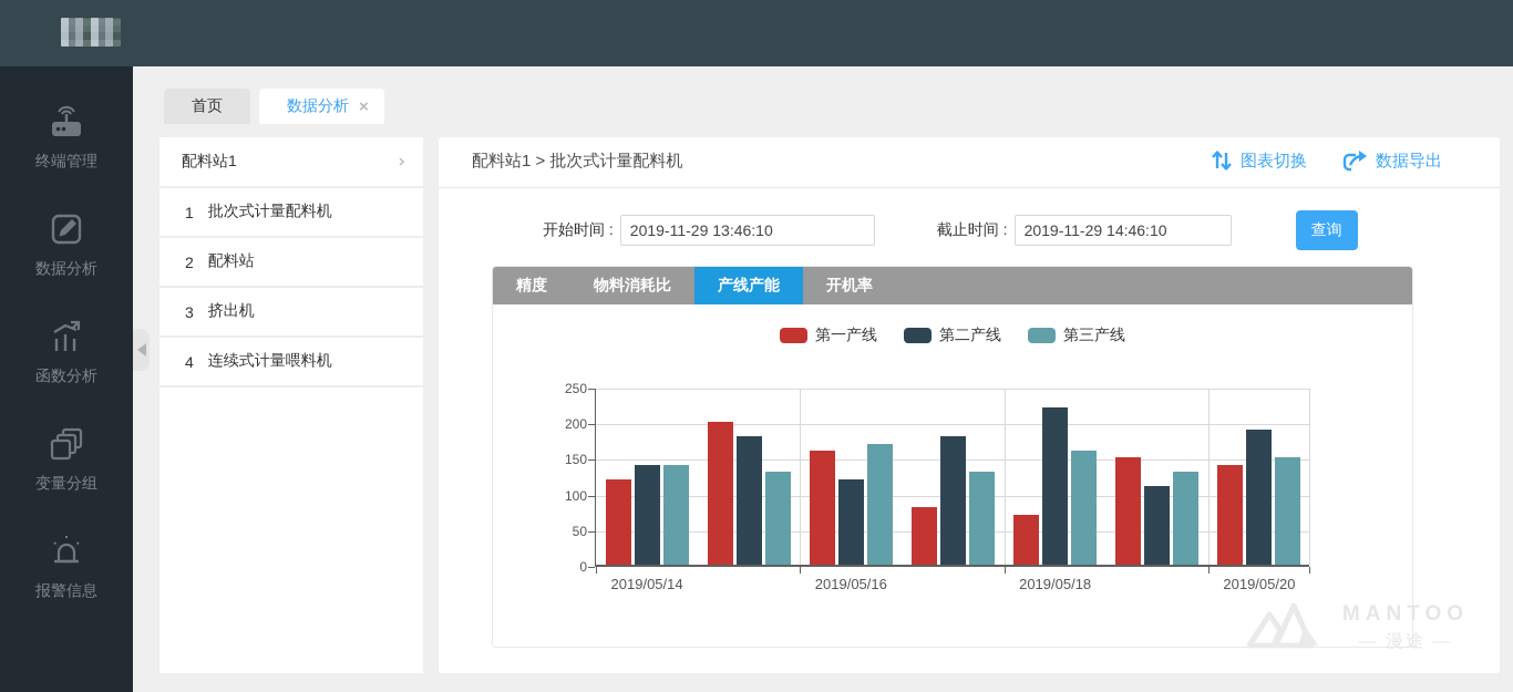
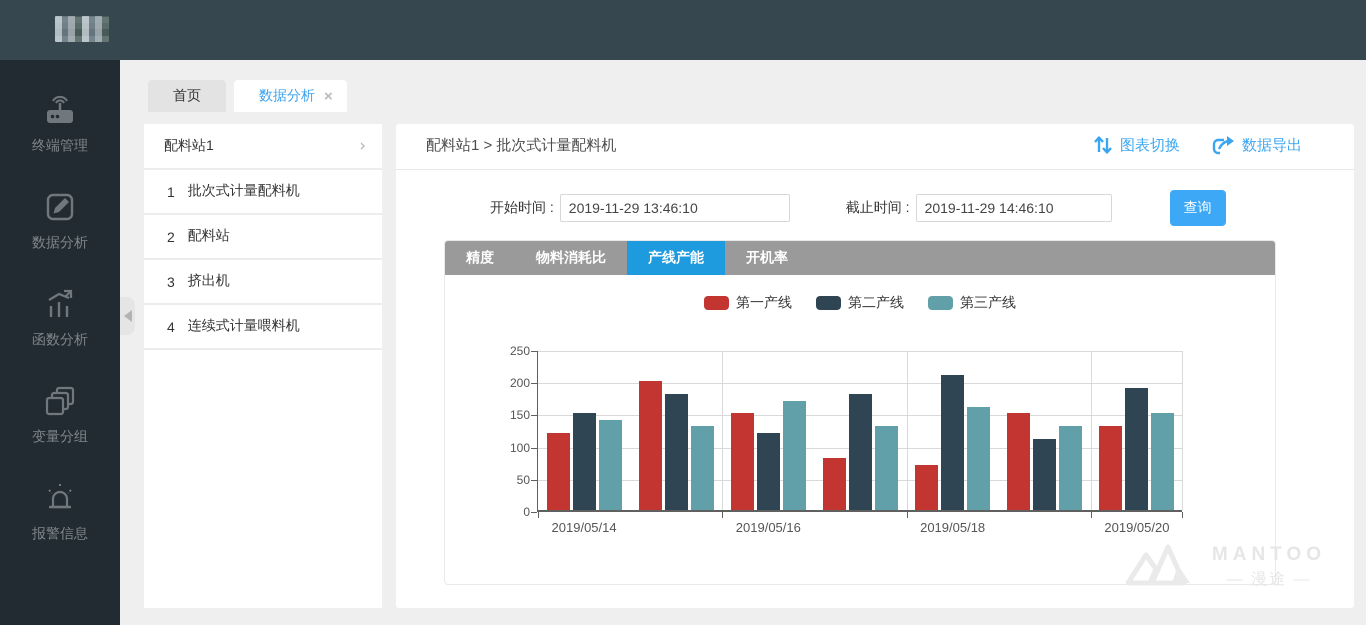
第二产线/2019/05/14: 140 -> 150
第一产线/2019/05/16: 160 -> 150
第二产线/2019/05/18: 220 -> 210
第一产线/2019/05/20: 140 -> 130
